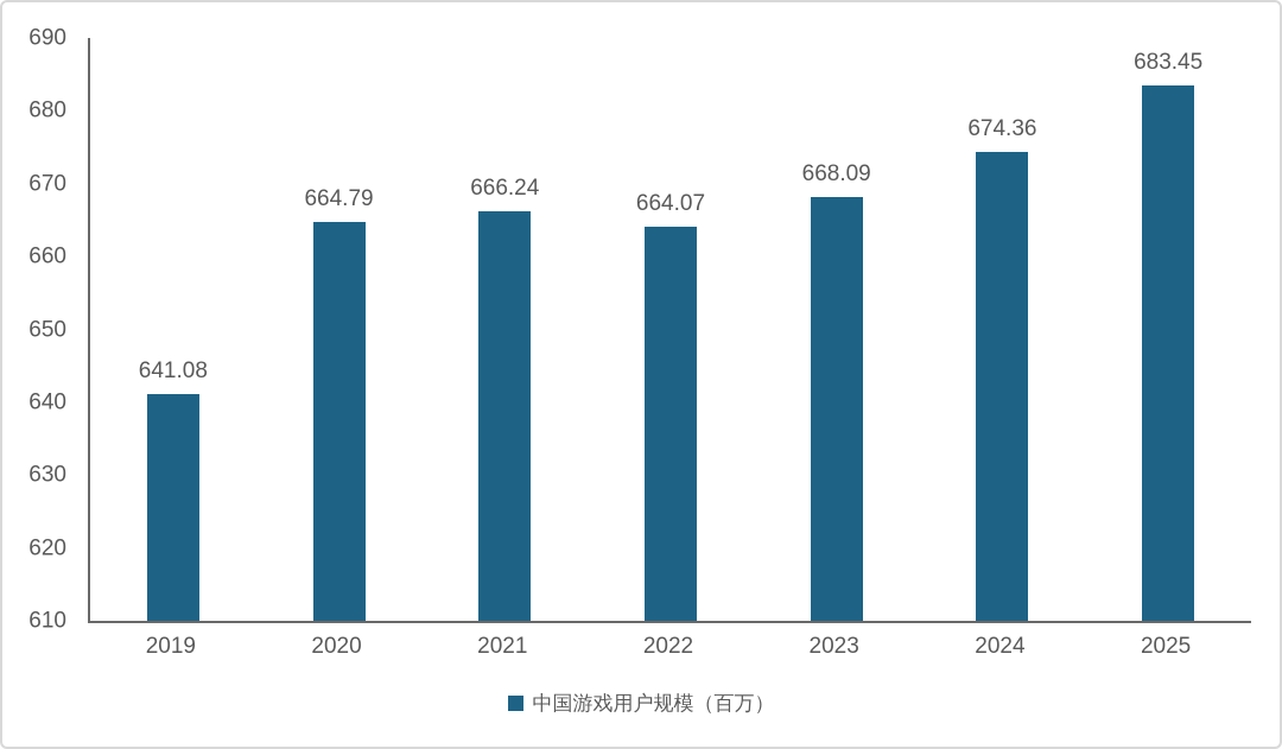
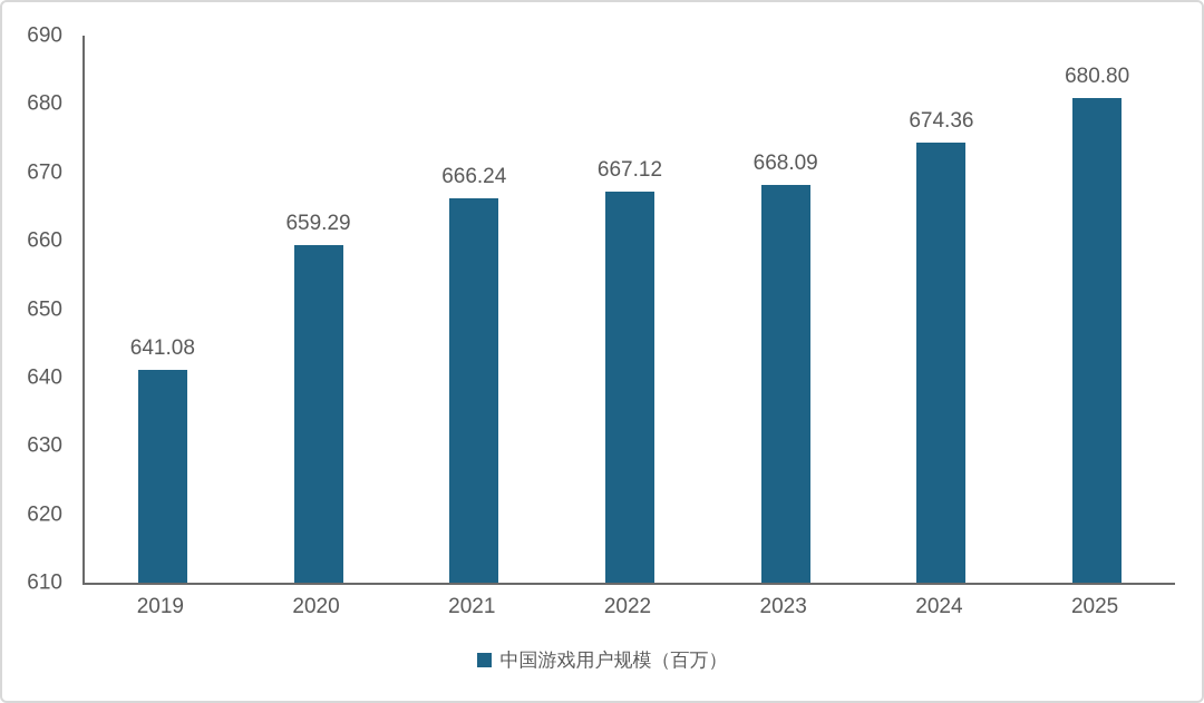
2020: 664.79 -> 659.29
2022: 664.07 -> 667.12
2025: 683.45 -> 680.80
